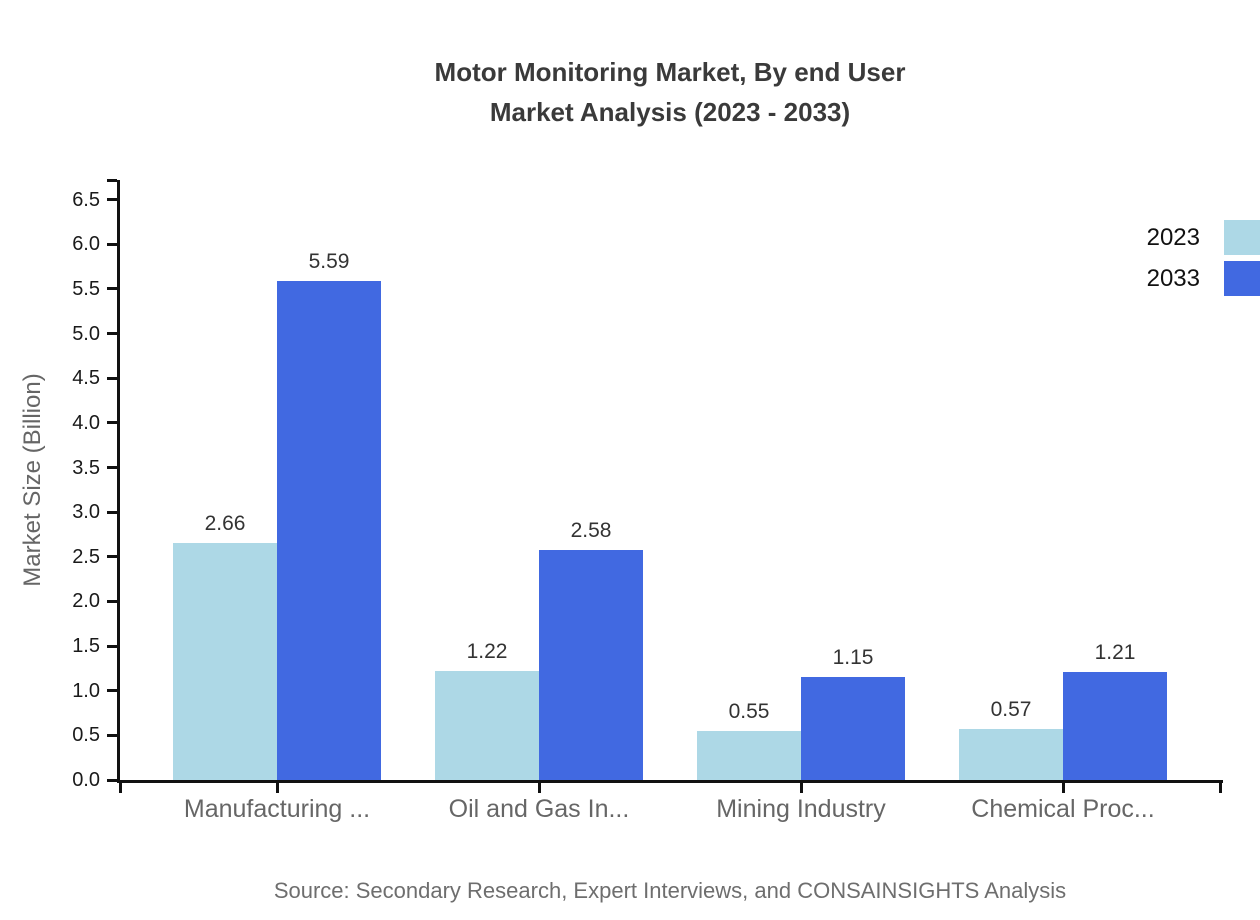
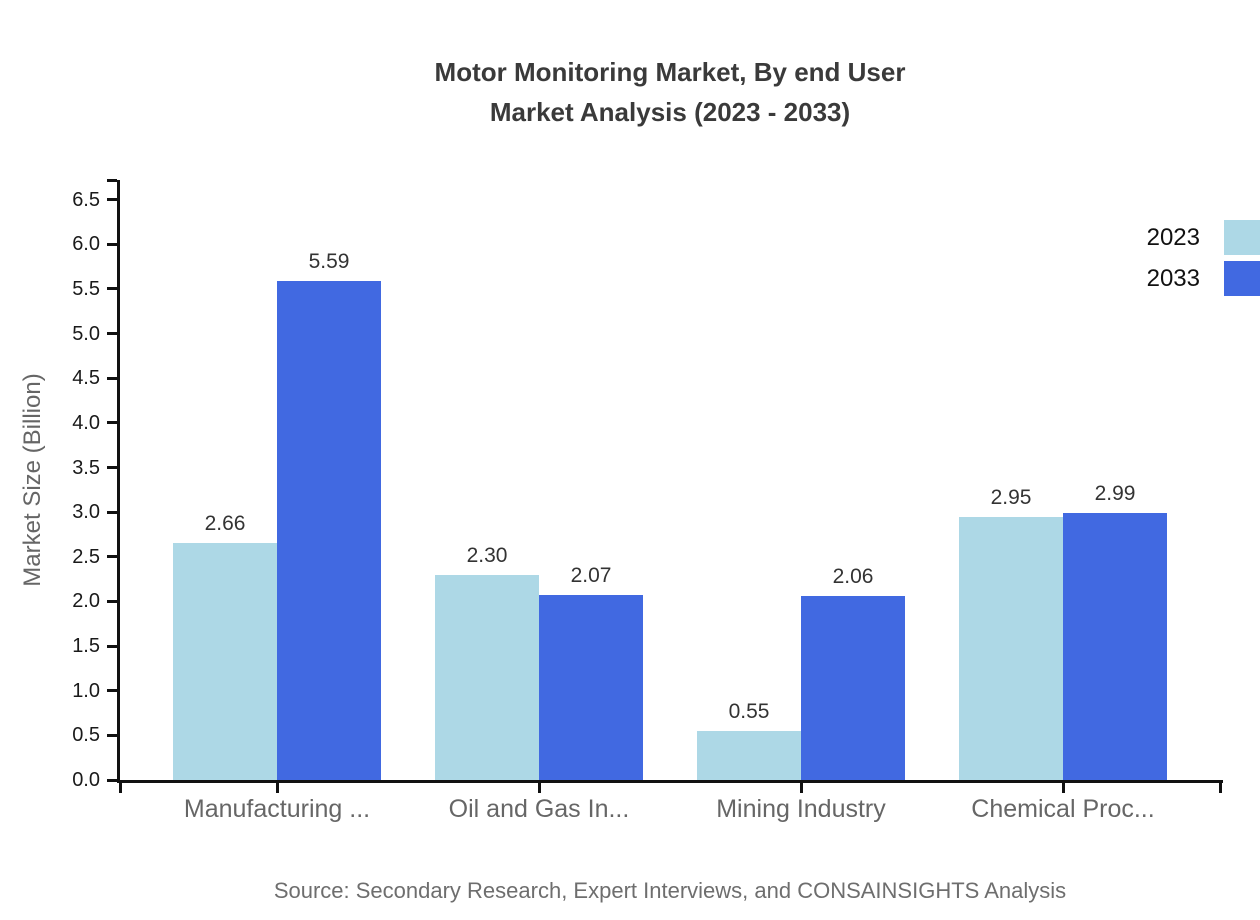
2023/Oil and Gas In...: 1.22 -> 2.30
2033/Oil and Gas In...: 2.58 -> 2.07
2033/Mining Industry: 1.15 -> 2.06
2023/Chemical Proc...: 0.57 -> 2.95
2033/Chemical Proc...: 1.21 -> 2.99
